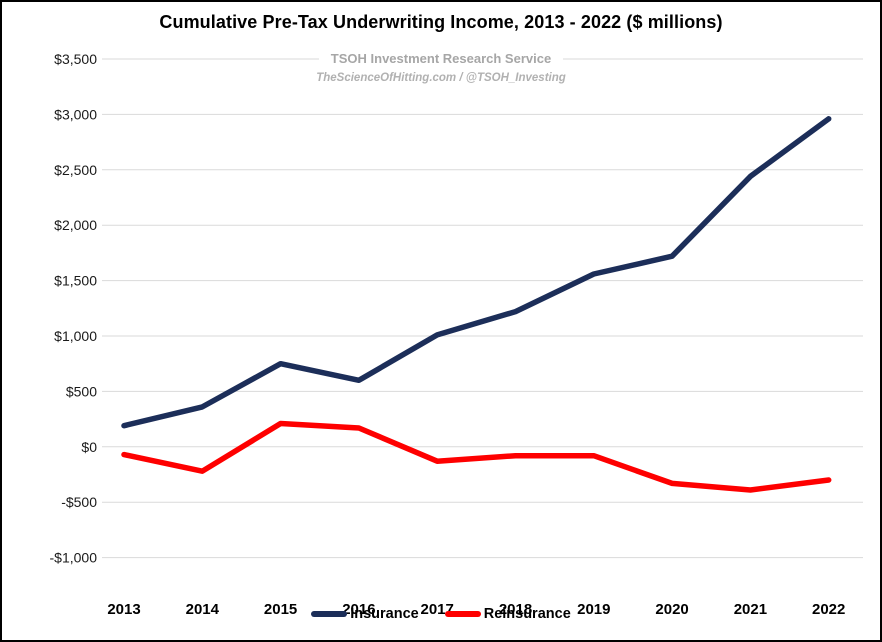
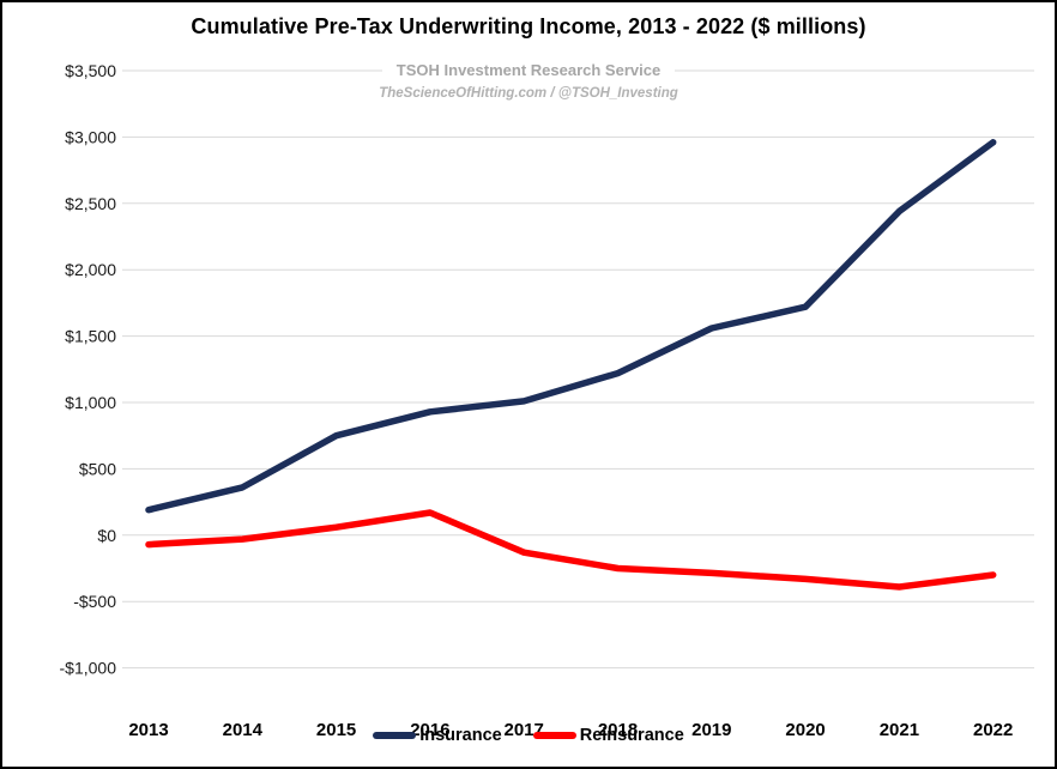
Reinsurance/2014: -$220 -> -$30
Reinsurance/2015: $210 -> $60
Insurance/2016: $600 -> $930
Reinsurance/2018: -$80 -> -$250
Reinsurance/2019: -$80 -> -$280
